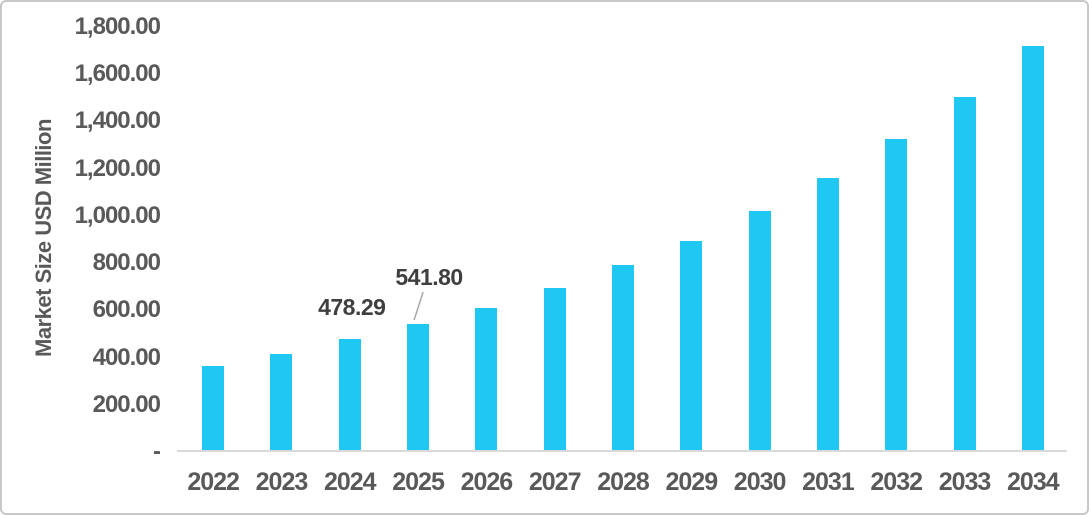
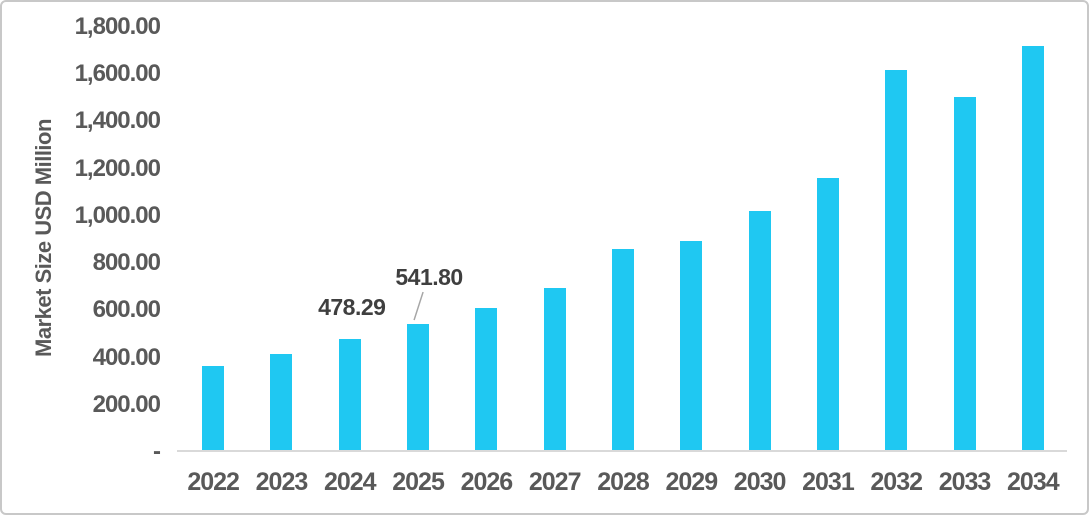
2028: 790 -> 860
2032: 1320 -> 1620
